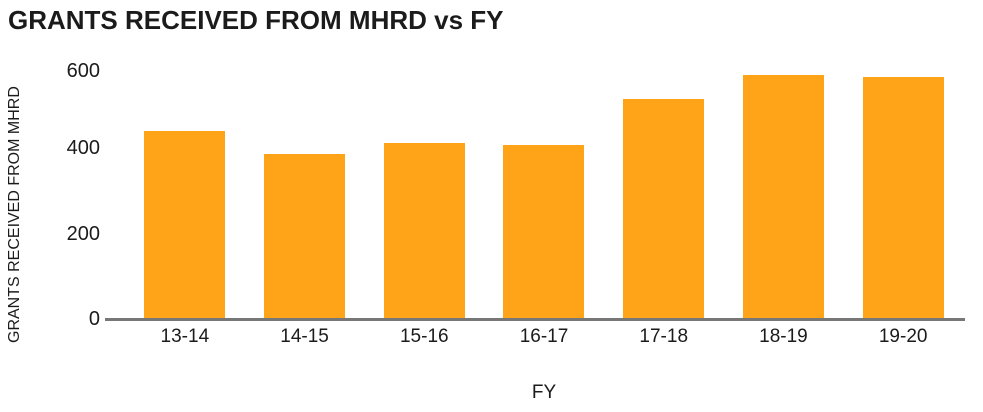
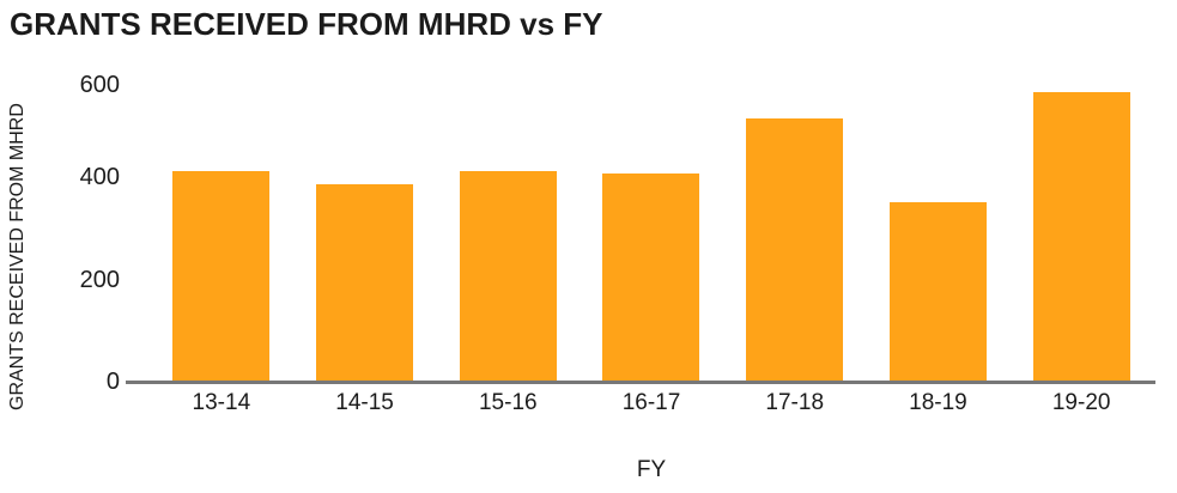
13-14: 440 -> 410
18-19: 570 -> 350
